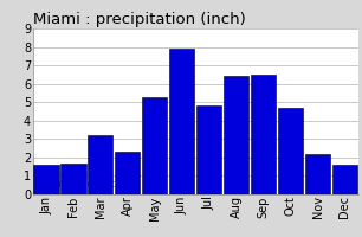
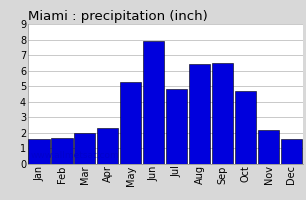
Mar: 3.2 -> 2.0
